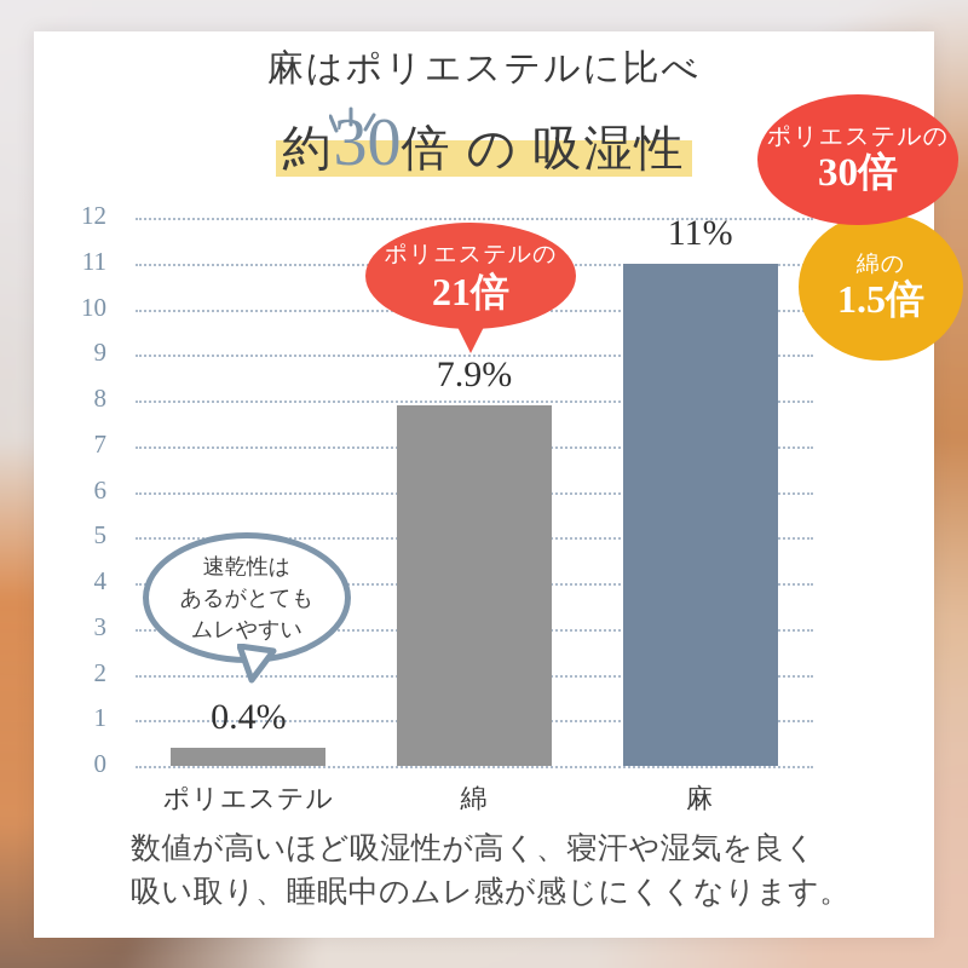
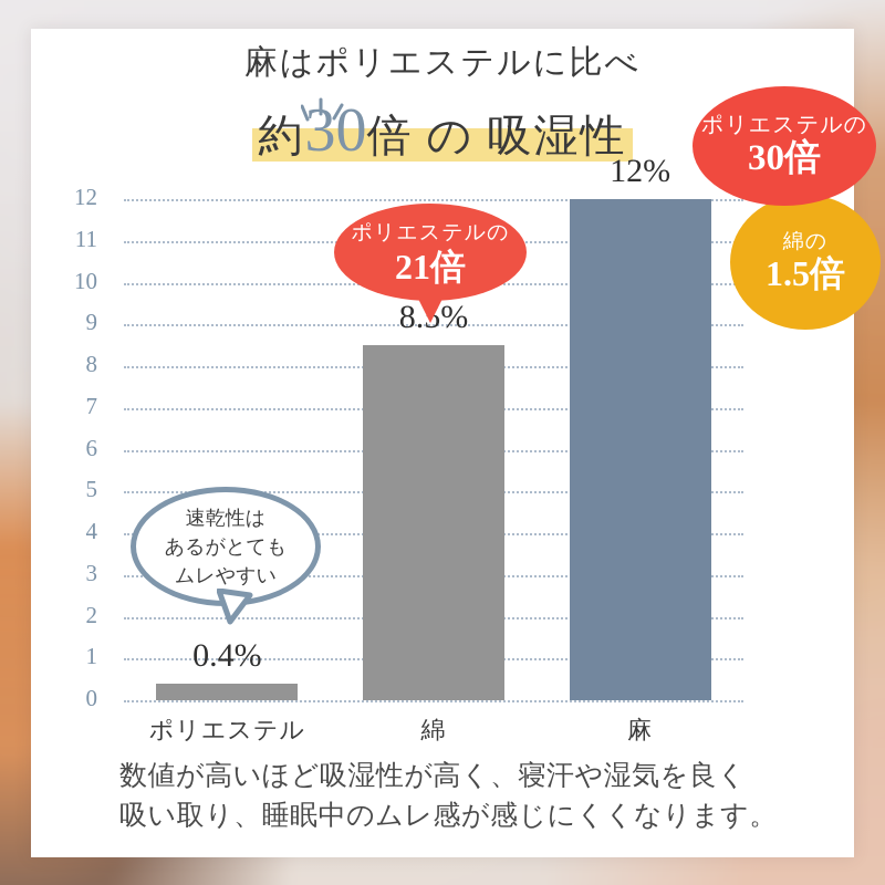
綿: 7.9% -> 8.5%
麻: 11% -> 12%
